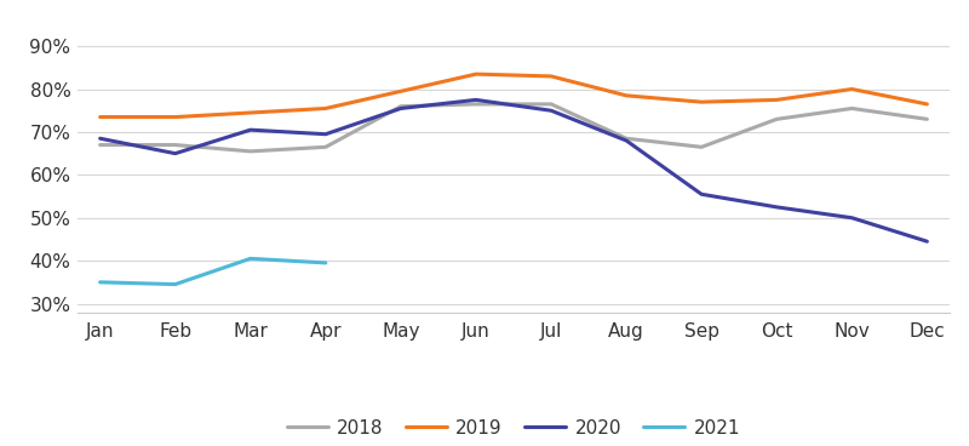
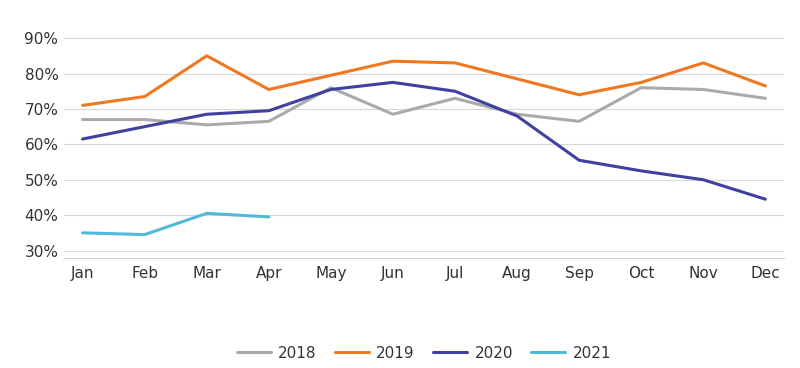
2019/Jan: 73.5% -> 71.0%
2020/Jan: 68.5% -> 61.5%
2019/Mar: 74.5% -> 85.0%
2020/Mar: 70.5% -> 68.5%
2018/Jun: 76.5% -> 68.5%
2018/Jul: 76.5% -> 73.0%
2019/Sep: 77.0% -> 74.0%
2018/Oct: 73.0% -> 76.0%
2019/Nov: 80.0% -> 83.0%
